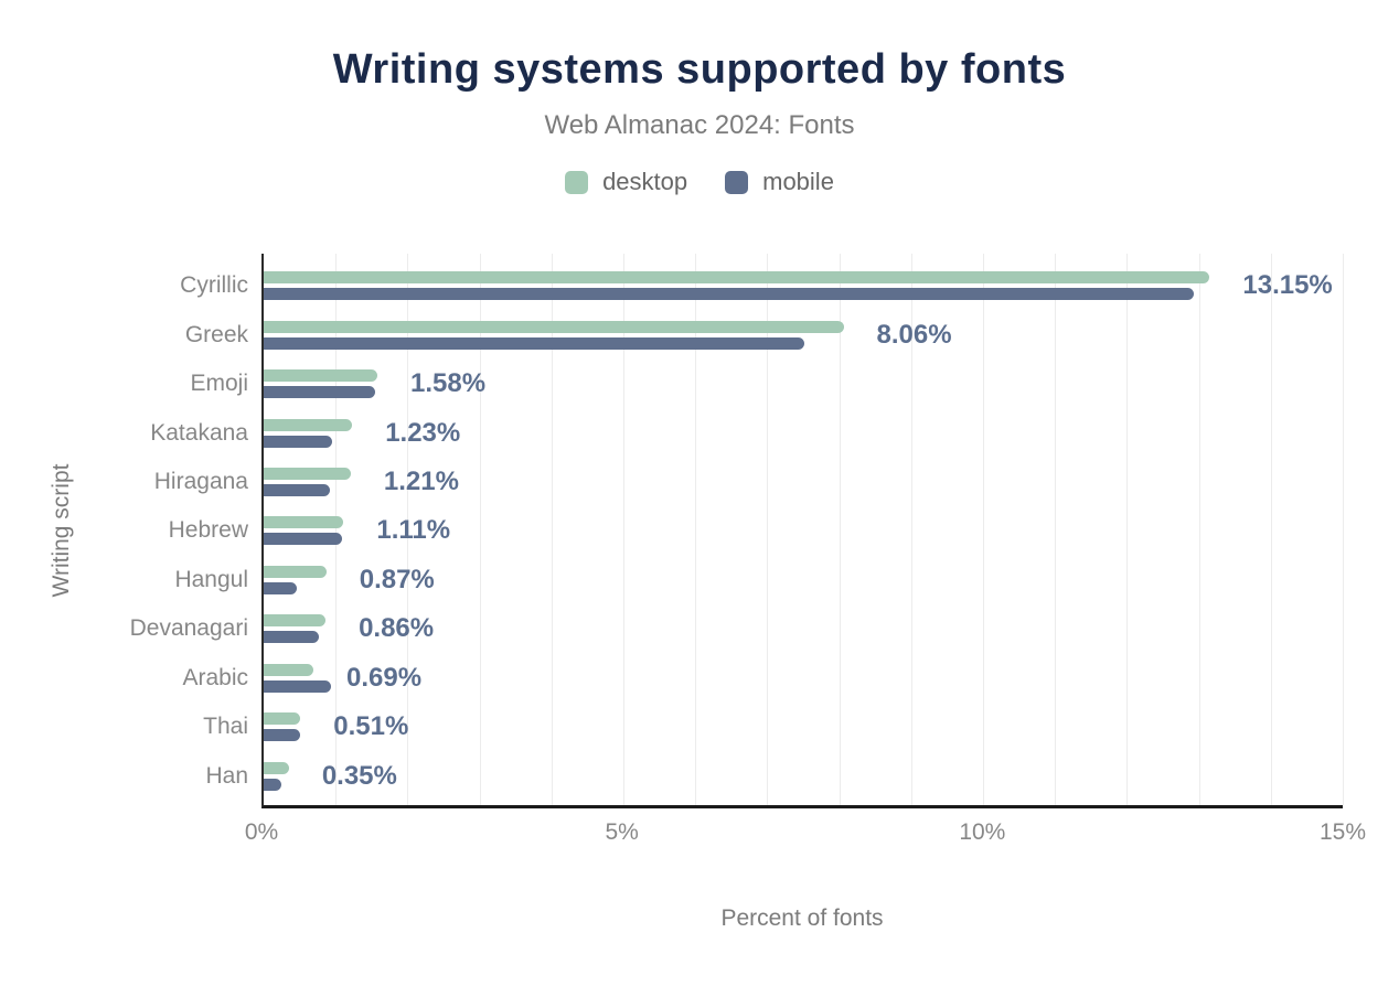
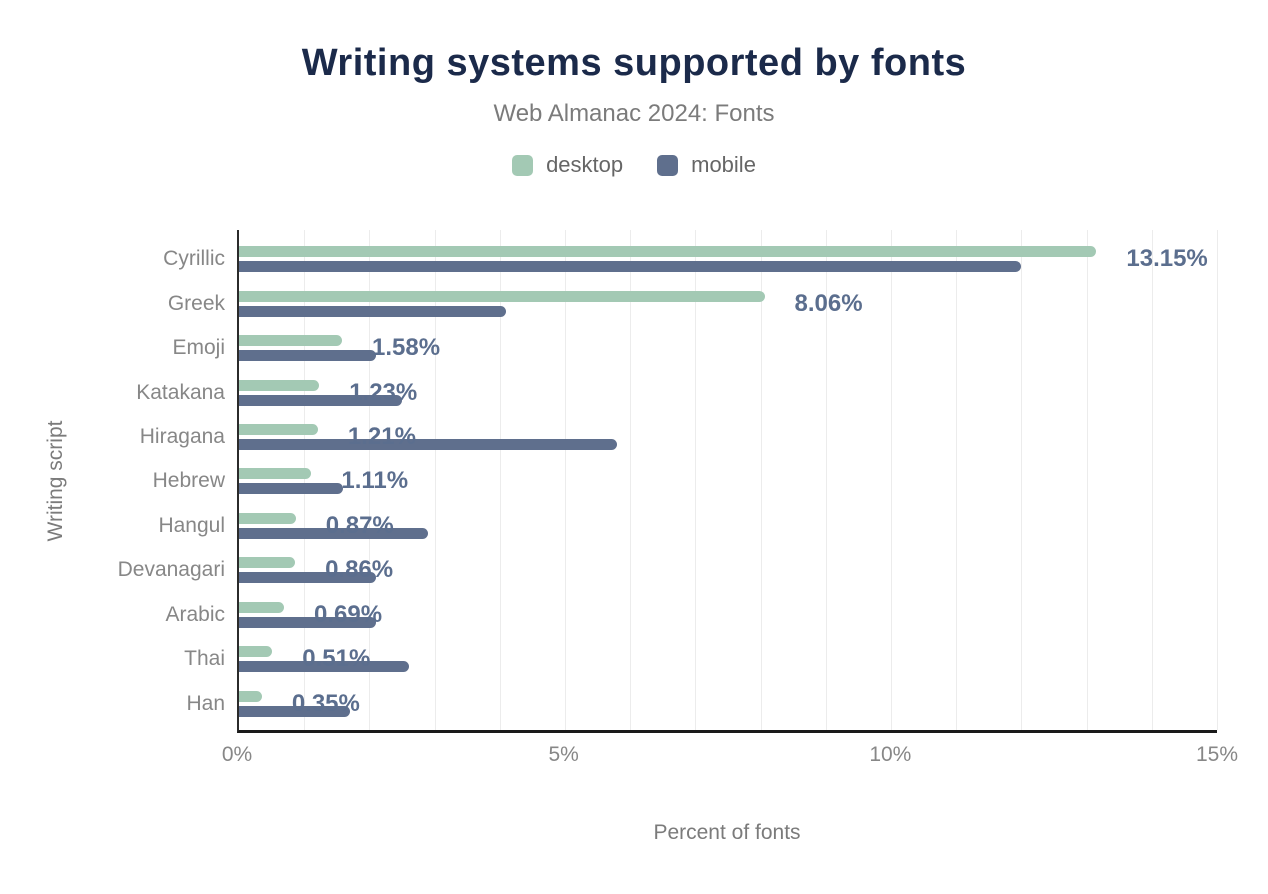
mobile/Cyrillic: 12.9% -> 12.0%
mobile/Greek: 7.5% -> 4.1%
mobile/Emoji: 1.6% -> 2.1%
mobile/Katakana: 0.9% -> 2.5%
mobile/Hiragana: 0.9% -> 5.8%
mobile/Hebrew: 1.1% -> 1.6%
mobile/Hangul: 0.5% -> 2.9%
mobile/Devanagari: 0.8% -> 2.1%
mobile/Arabic: 0.9% -> 2.1%
mobile/Thai: 0.5% -> 2.6%
mobile/Han: 0.2% -> 1.7%
